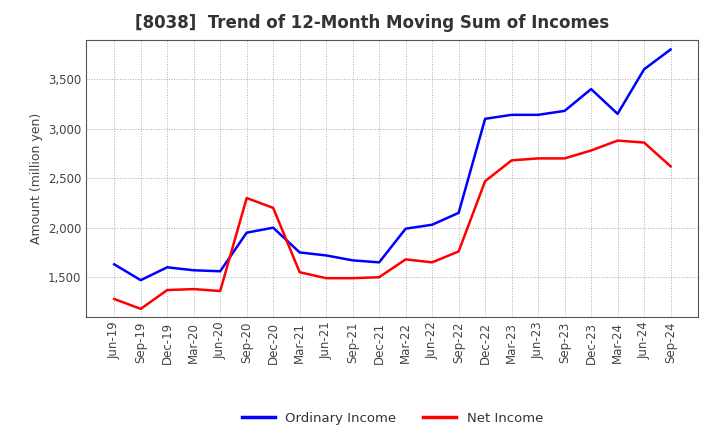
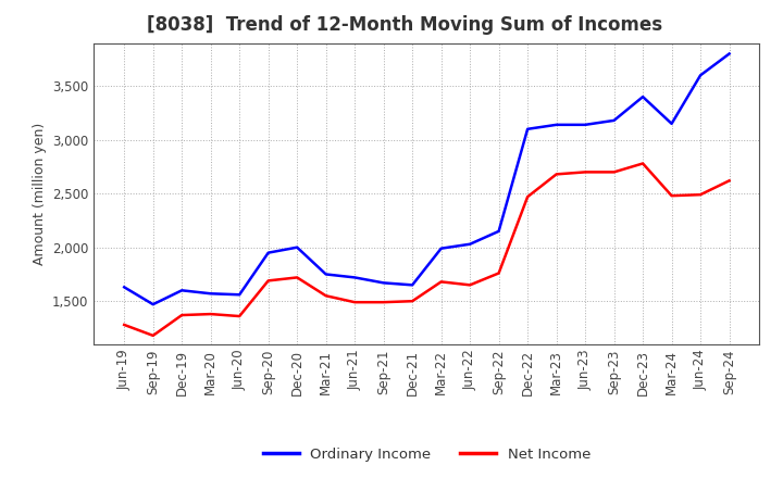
Net Income/Sep-20: 2,300 -> 1,690
Net Income/Dec-20: 2,200 -> 1,720
Net Income/Mar-24: 2,880 -> 2,480
Net Income/Jun-24: 2,860 -> 2,490
